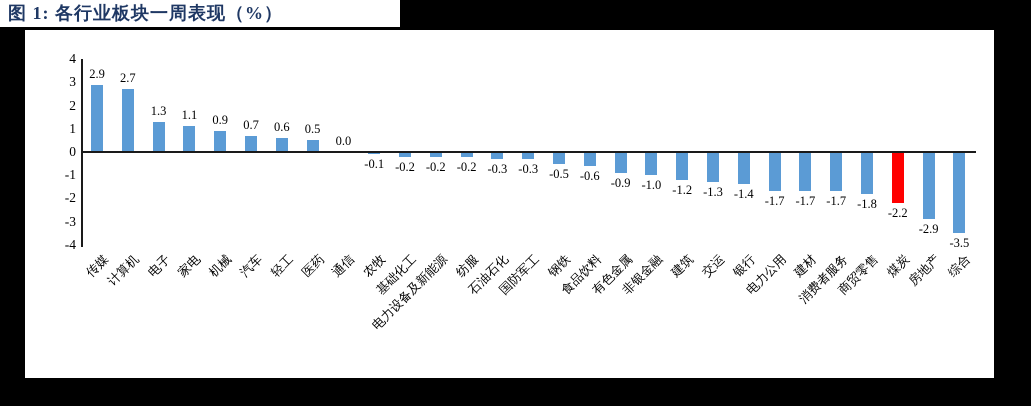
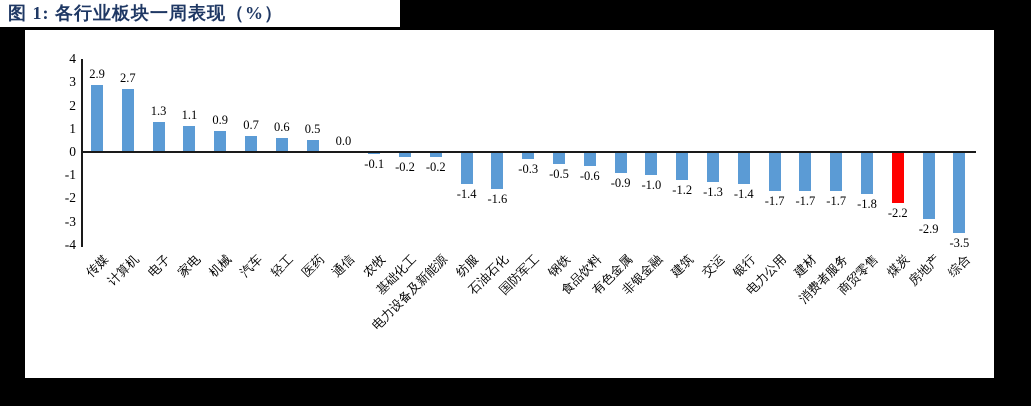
纺服: -0.2 -> -1.4
石油石化: -0.3 -> -1.6
